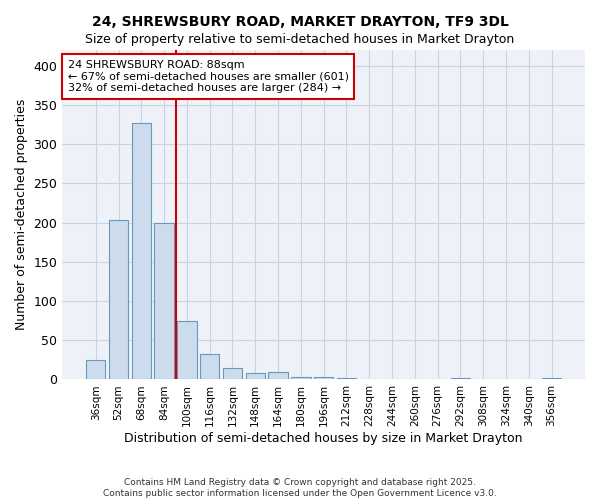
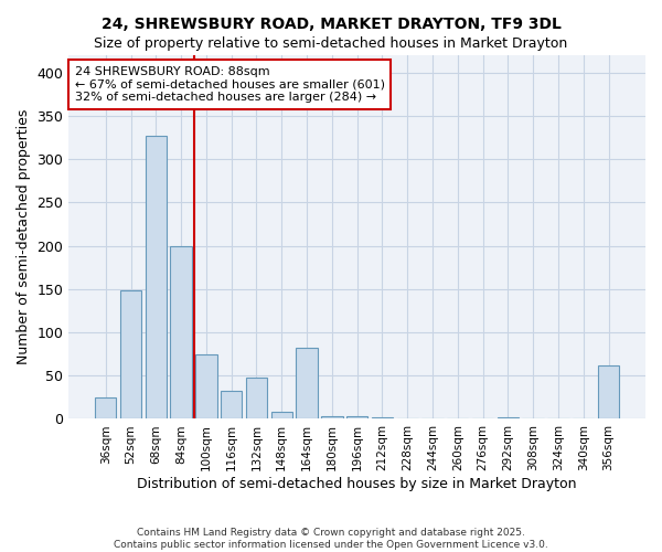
52sqm: 203 -> 148
132sqm: 15 -> 48
164sqm: 9 -> 82
356sqm: 2 -> 62
